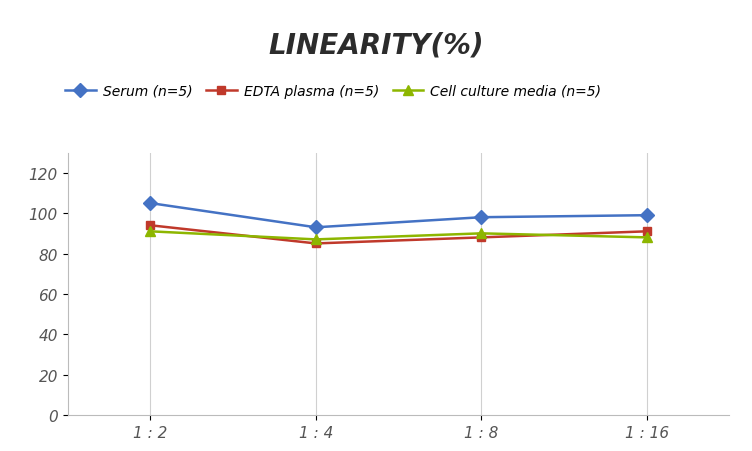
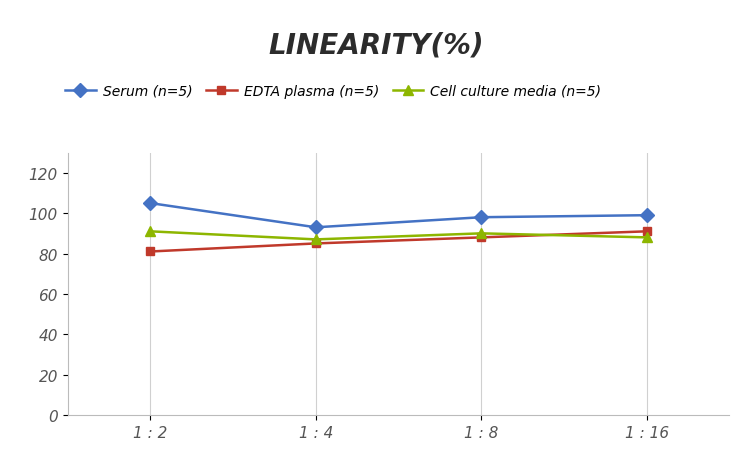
EDTA plasma (n=5)/1 : 2: 94 -> 81
